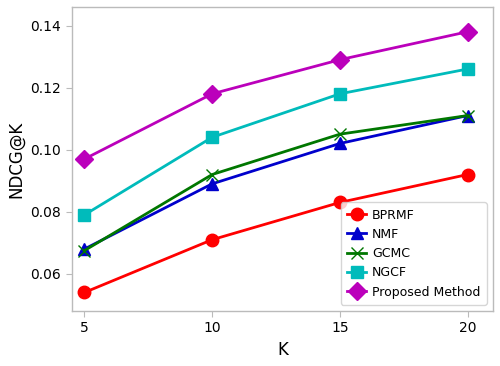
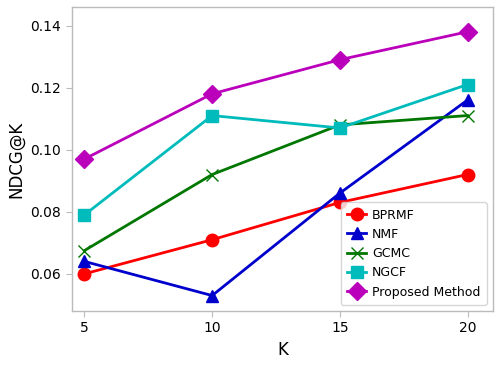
BPRMF/5: 0.054 -> 0.060
NMF/5: 0.068 -> 0.064
NMF/10: 0.089 -> 0.053
NGCF/10: 0.104 -> 0.111
NMF/15: 0.102 -> 0.086
GCMC/15: 0.1050 -> 0.1080
NGCF/15: 0.118 -> 0.107
NMF/20: 0.111 -> 0.116
NGCF/20: 0.126 -> 0.121
